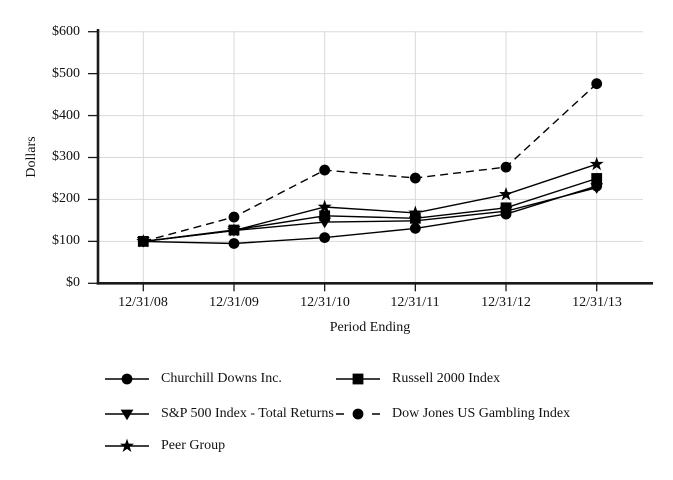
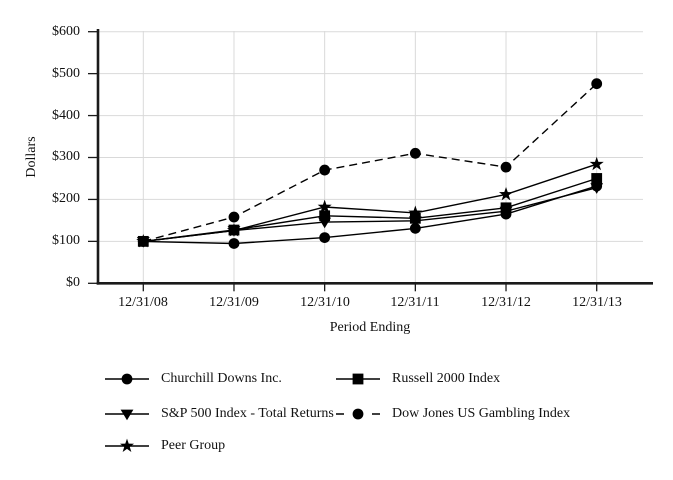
Dow Jones US Gambling Index/12/31/11: $250 -> $310
